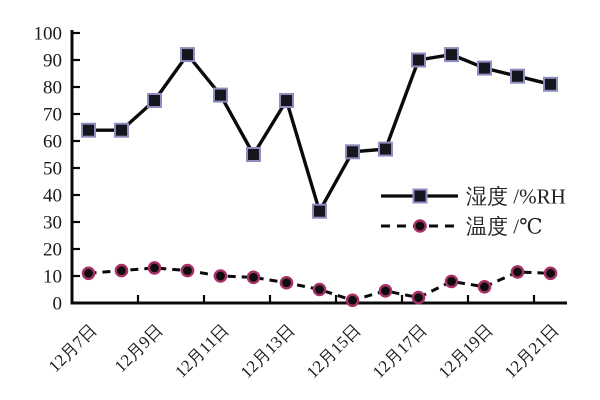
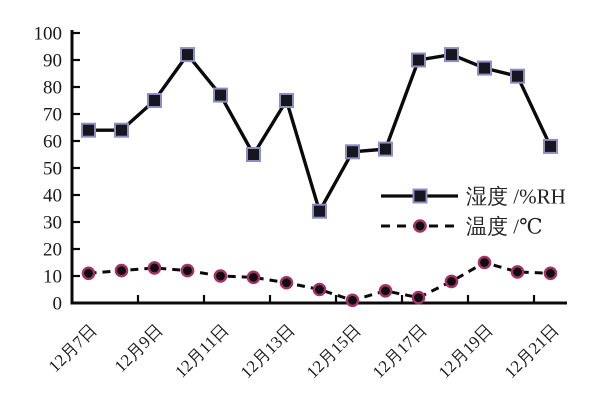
温度 /℃/12月19日: 6 -> 15
湿度 /%RH/12月21日: 81 -> 58
